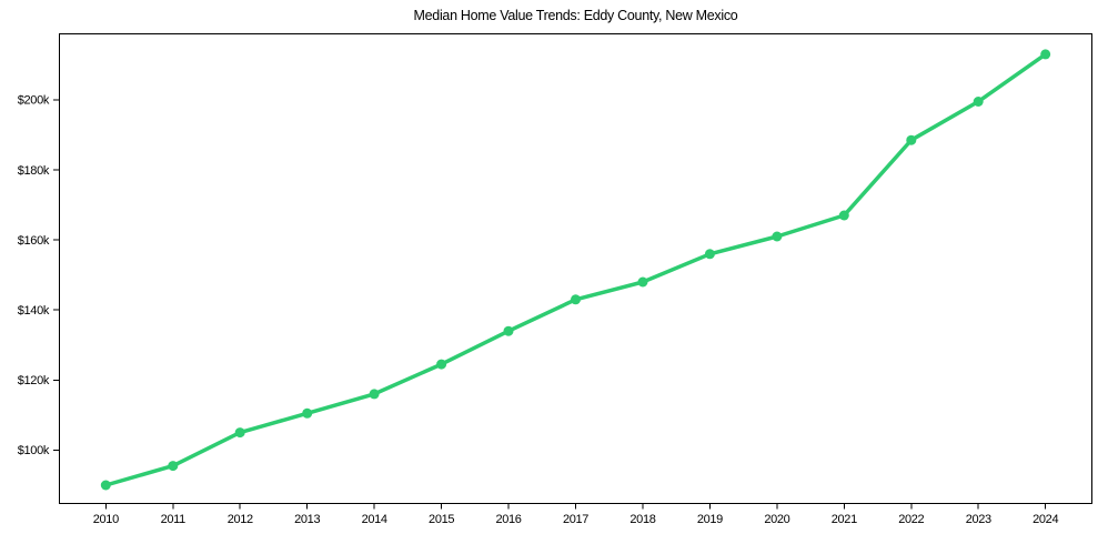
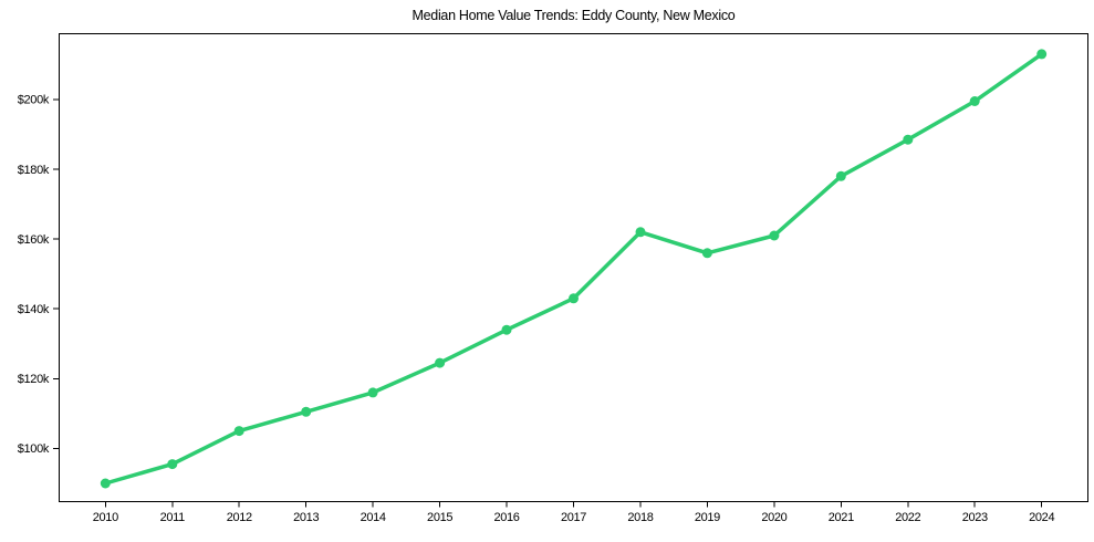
2018: $148k -> $162k
2021: $167k -> $178k
